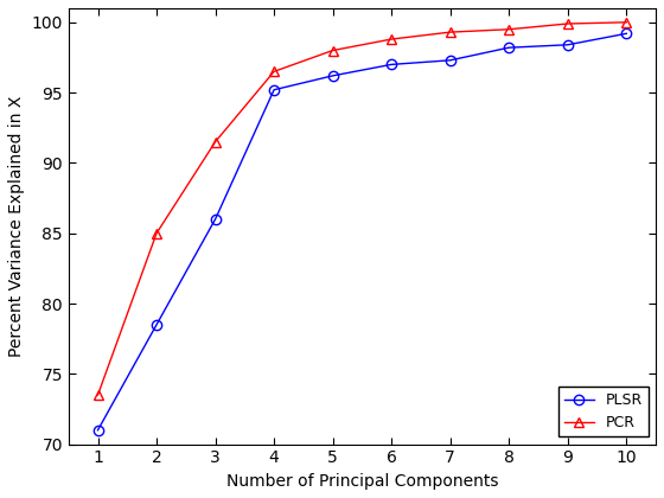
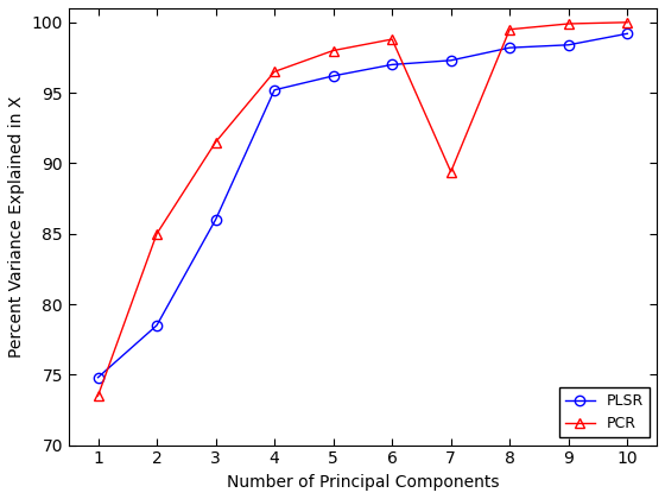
PLSR/1: 71.0 -> 74.8
PCR/7: 99.3 -> 89.4
